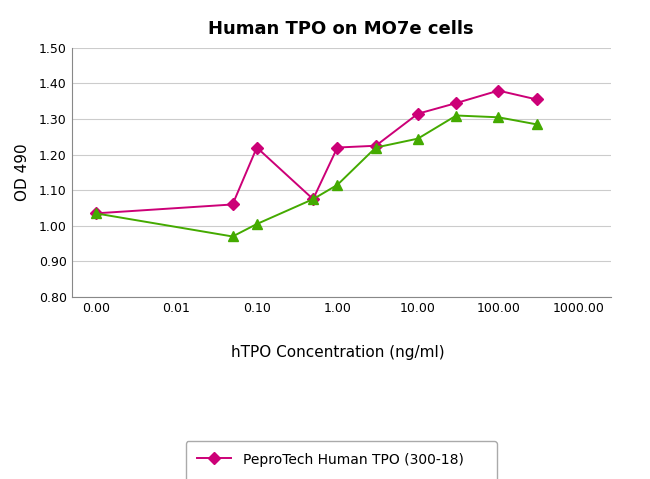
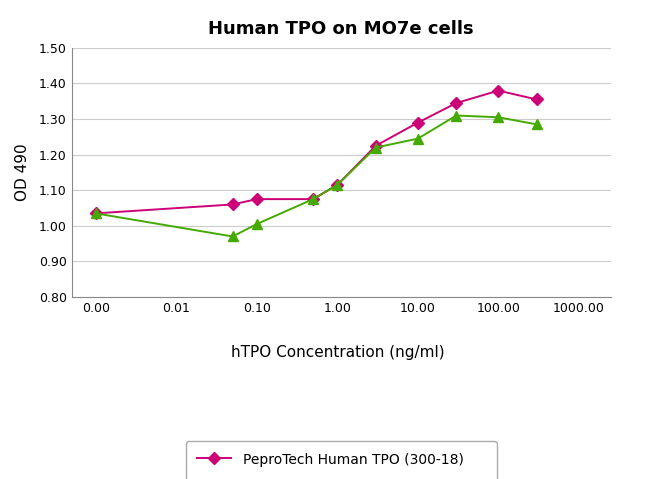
PeproTech Human TPO (300-18)/0.10: 1.220 -> 1.075
PeproTech Human TPO (300-18)/1.00: 1.220 -> 1.115
PeproTech Human TPO (300-18)/10.00: 1.315 -> 1.290
